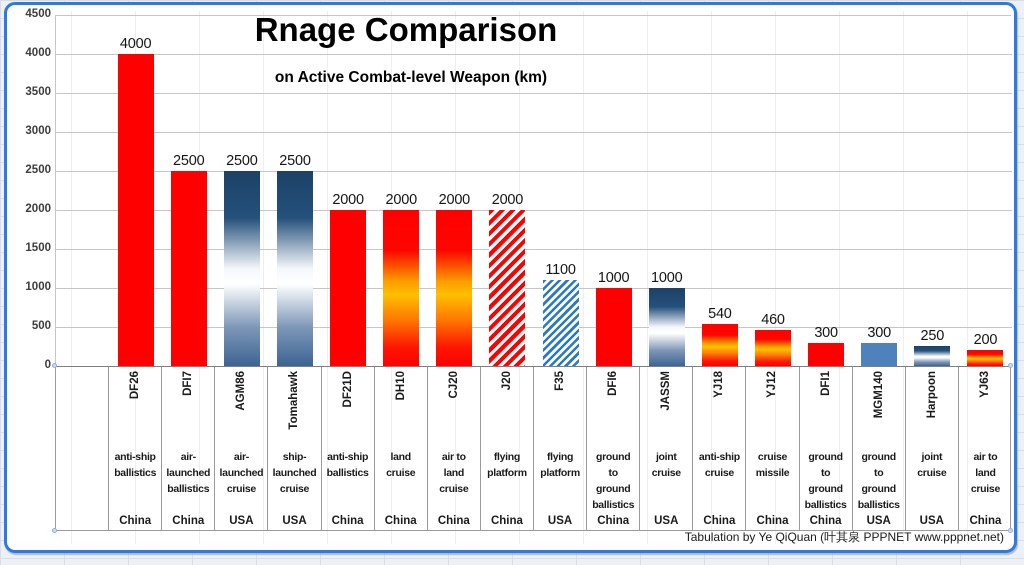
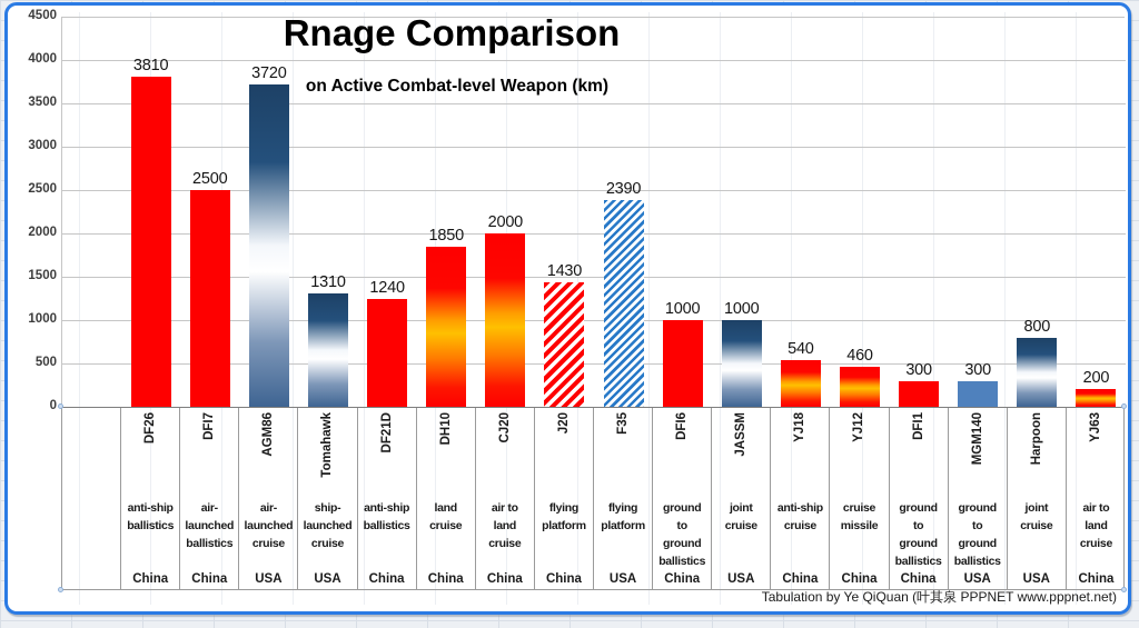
DF26: 4000 -> 3810
AGM86: 2500 -> 3720
Tomahawk: 2500 -> 1310
DF21D: 2000 -> 1240
DH10: 2000 -> 1850
J20: 2000 -> 1430
F35: 1100 -> 2390
Harpoon: 250 -> 800
